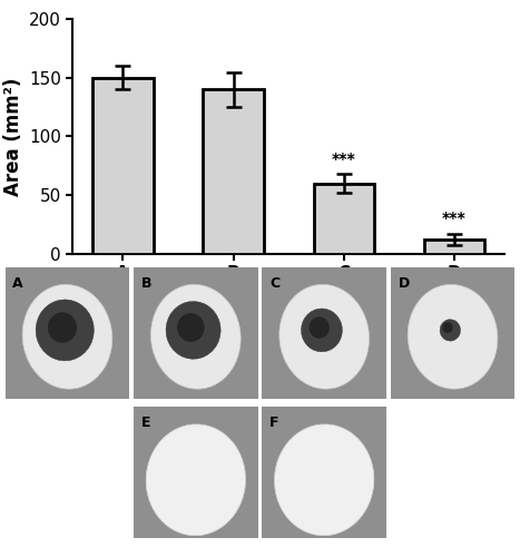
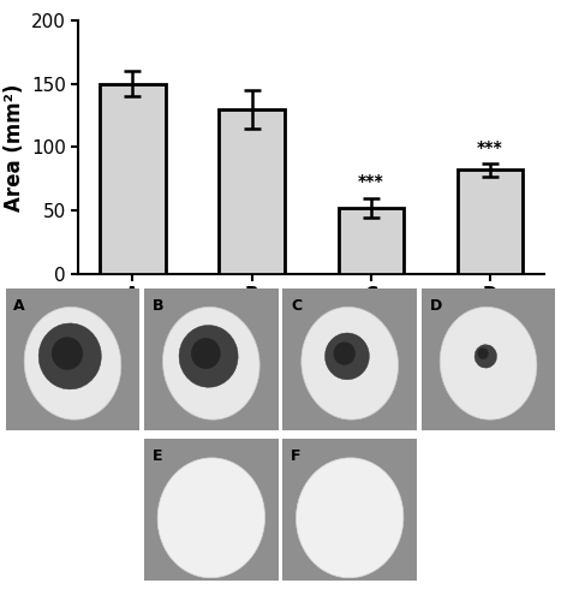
B: 140 -> 130
C: 60 -> 52
D: 12 -> 82
